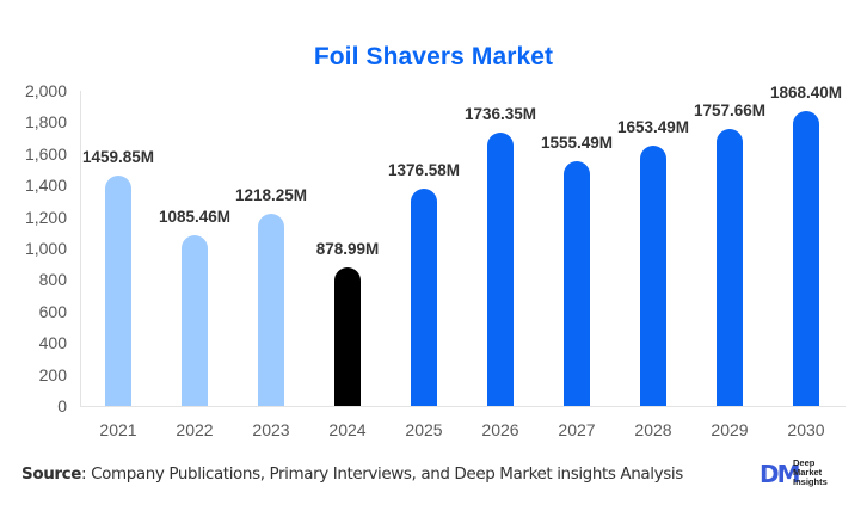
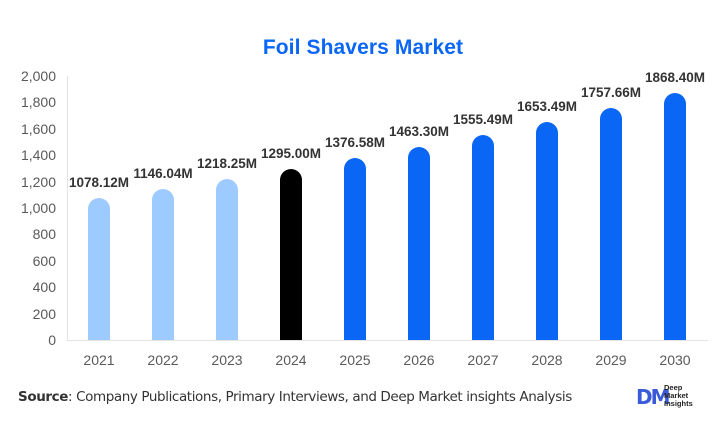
2021: 1459.85M -> 1078.12M
2022: 1085.46M -> 1146.04M
2024: 878.99M -> 1295.00M
2026: 1736.35M -> 1463.30M
